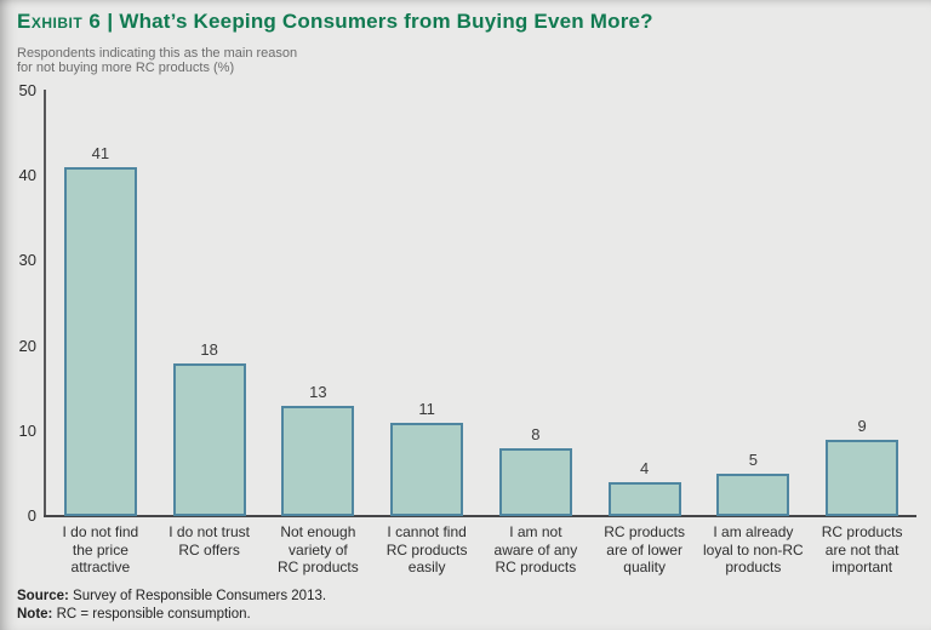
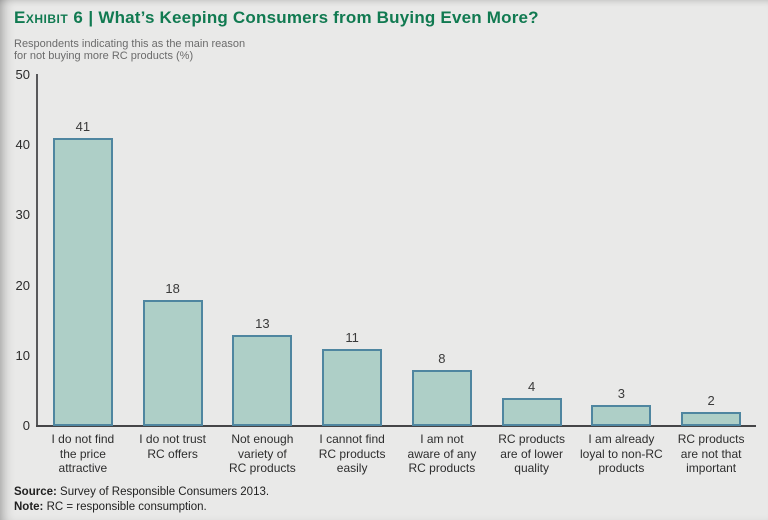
I am already loyal to non-RC products: 5 -> 3
RC products are not that important: 9 -> 2
